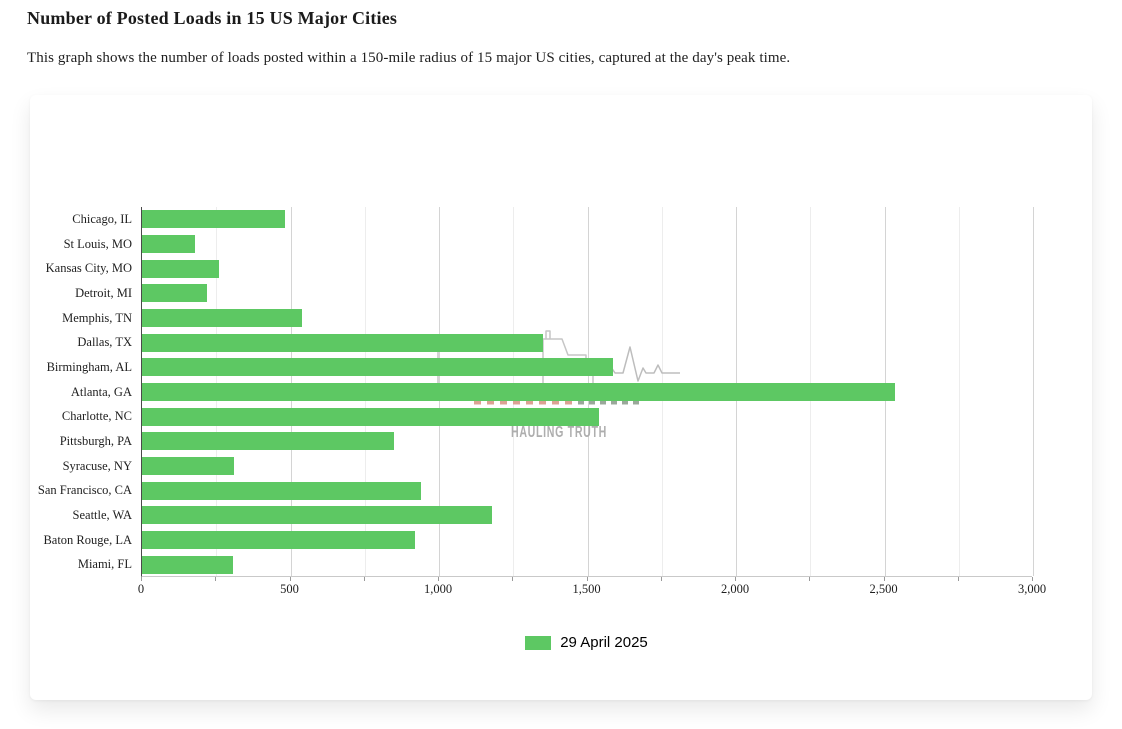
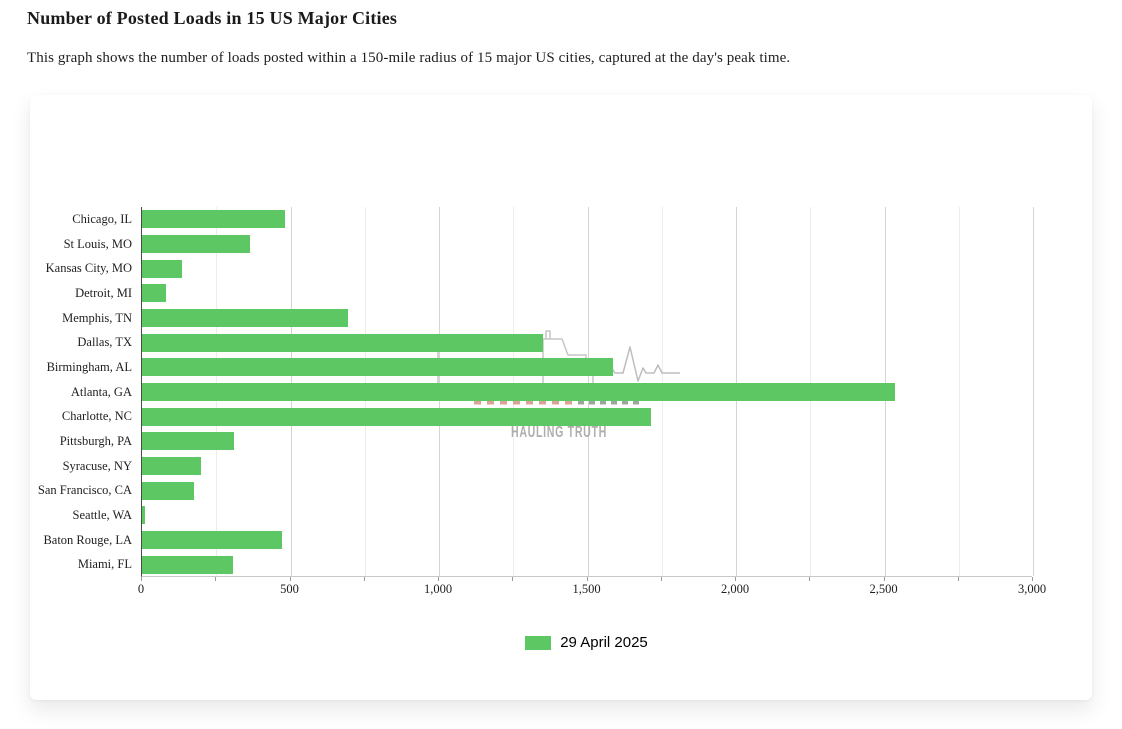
St Louis, MO: 180 -> 360
Kansas City, MO: 260 -> 140
Detroit, MI: 220 -> 80
Memphis, TN: 540 -> 700
Charlotte, NC: 1540 -> 1720
Pittsburgh, PA: 850 -> 310
Syracuse, NY: 310 -> 200
San Francisco, CA: 940 -> 180
Seattle, WA: 1180 -> 10
Baton Rouge, LA: 920 -> 470
